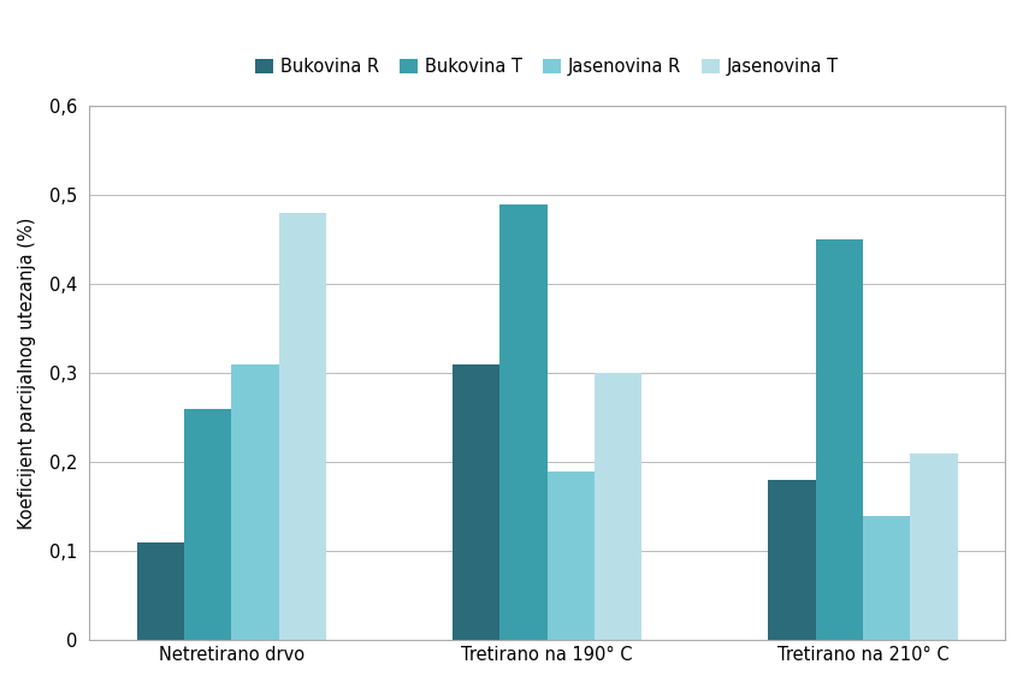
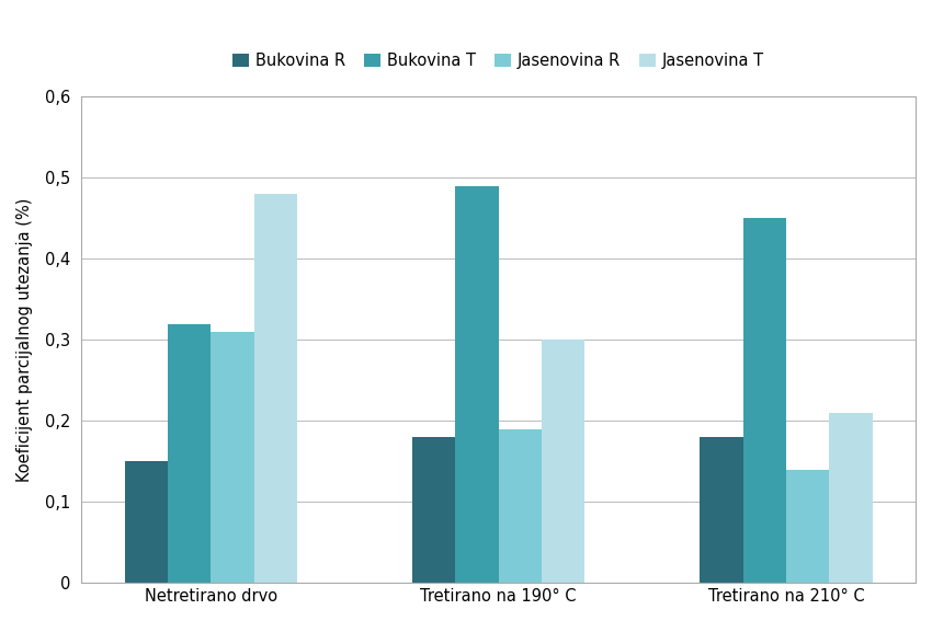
Bukovina R/Netretirano drvo: 0,11 -> 0,15
Bukovina T/Netretirano drvo: 0,26 -> 0,32
Bukovina R/Tretirano na 190° C: 0,31 -> 0,18
